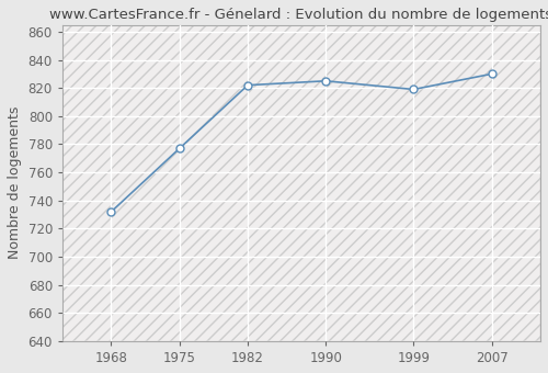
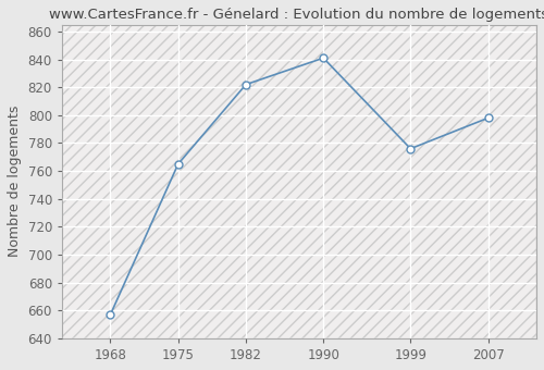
1968: 732 -> 657
1975: 777 -> 765
1990: 825 -> 841
1999: 819 -> 776
2007: 830 -> 798
